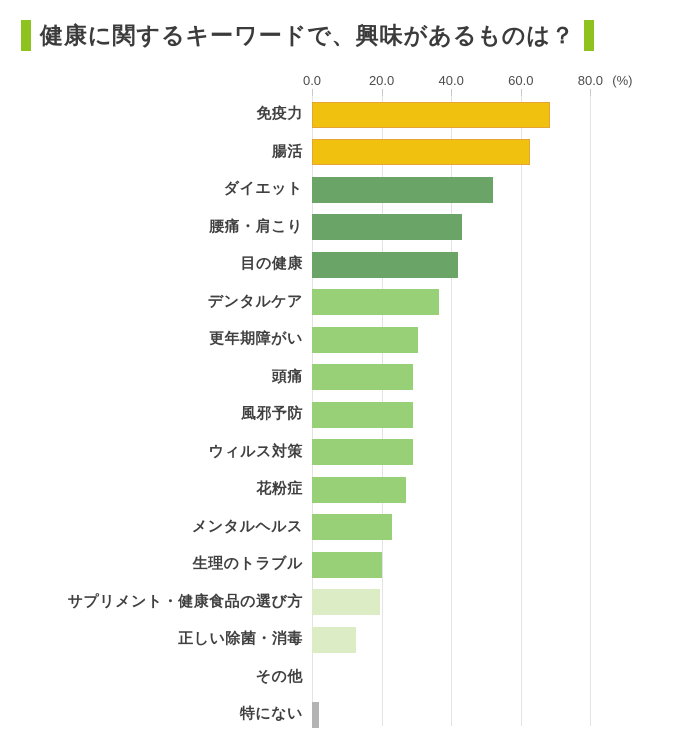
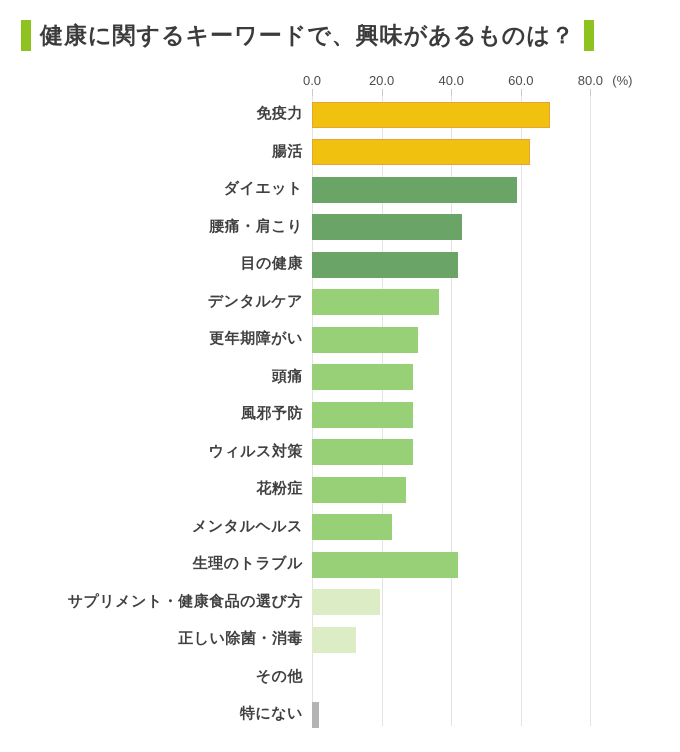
ダイエット: 52 -> 59
生理のトラブル: 20 -> 42
